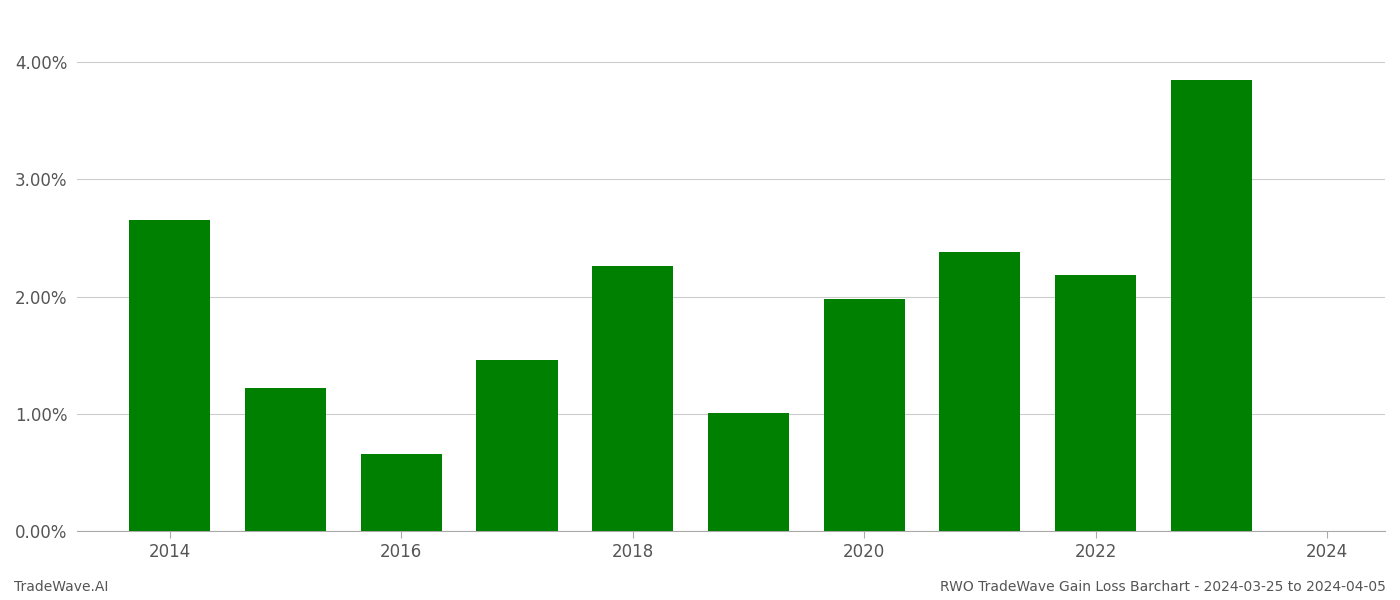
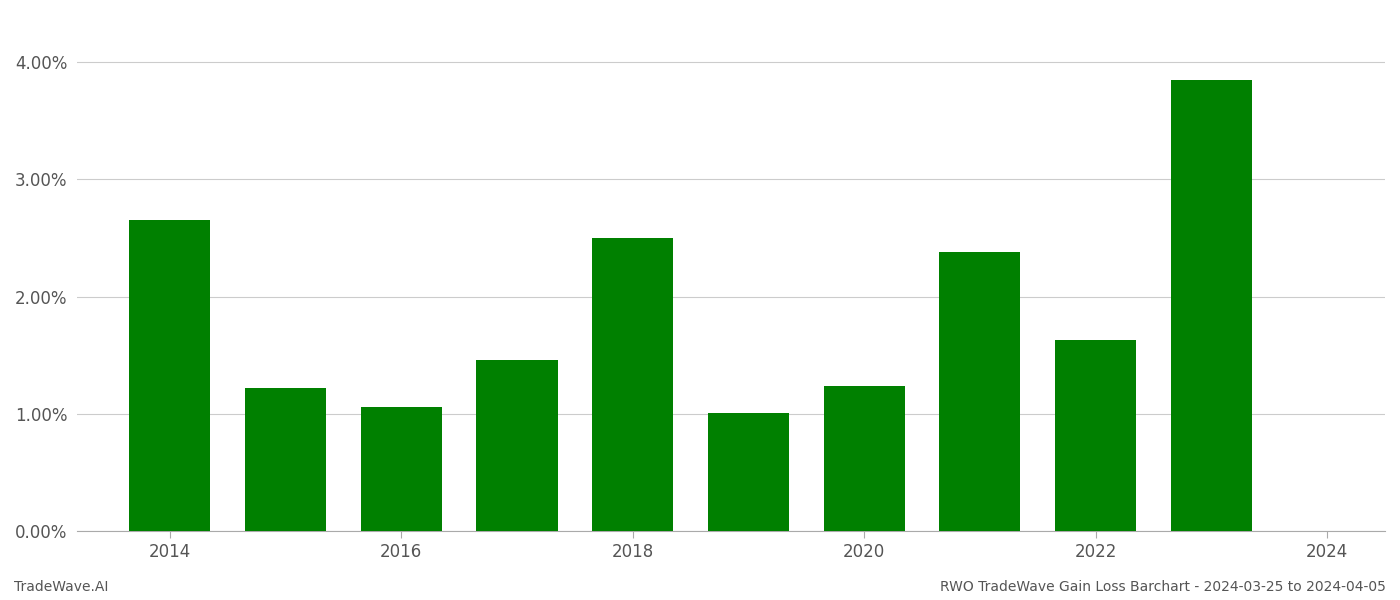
2016: 0.66% -> 1.06%
2018: 2.26% -> 2.50%
2020: 1.98% -> 1.24%
2022: 2.18% -> 1.63%
